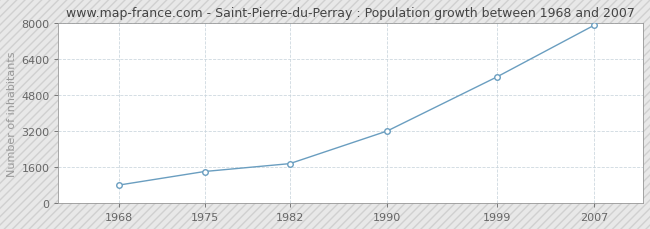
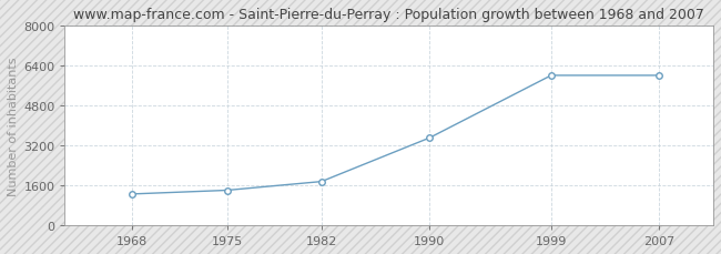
1968: 800 -> 1250
1990: 3200 -> 3500
1999: 5600 -> 6000
2007: 7900 -> 6000
